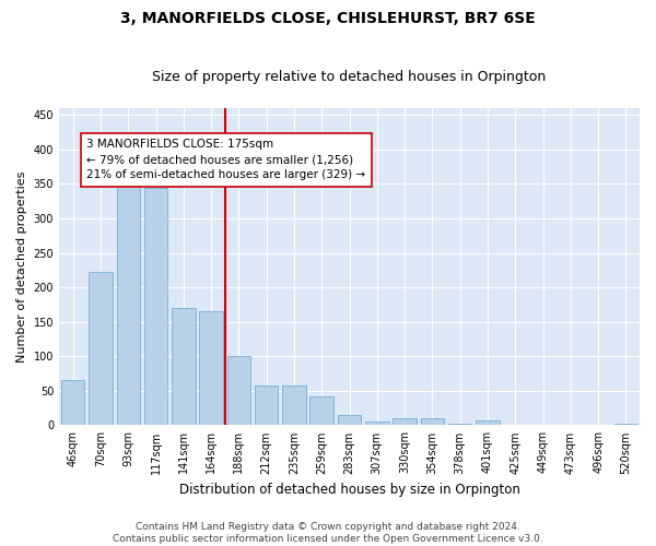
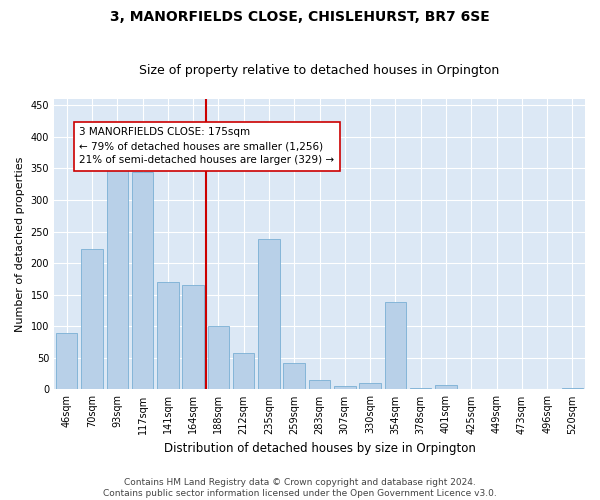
46sqm: 65 -> 90
235sqm: 57 -> 238
354sqm: 10 -> 138
